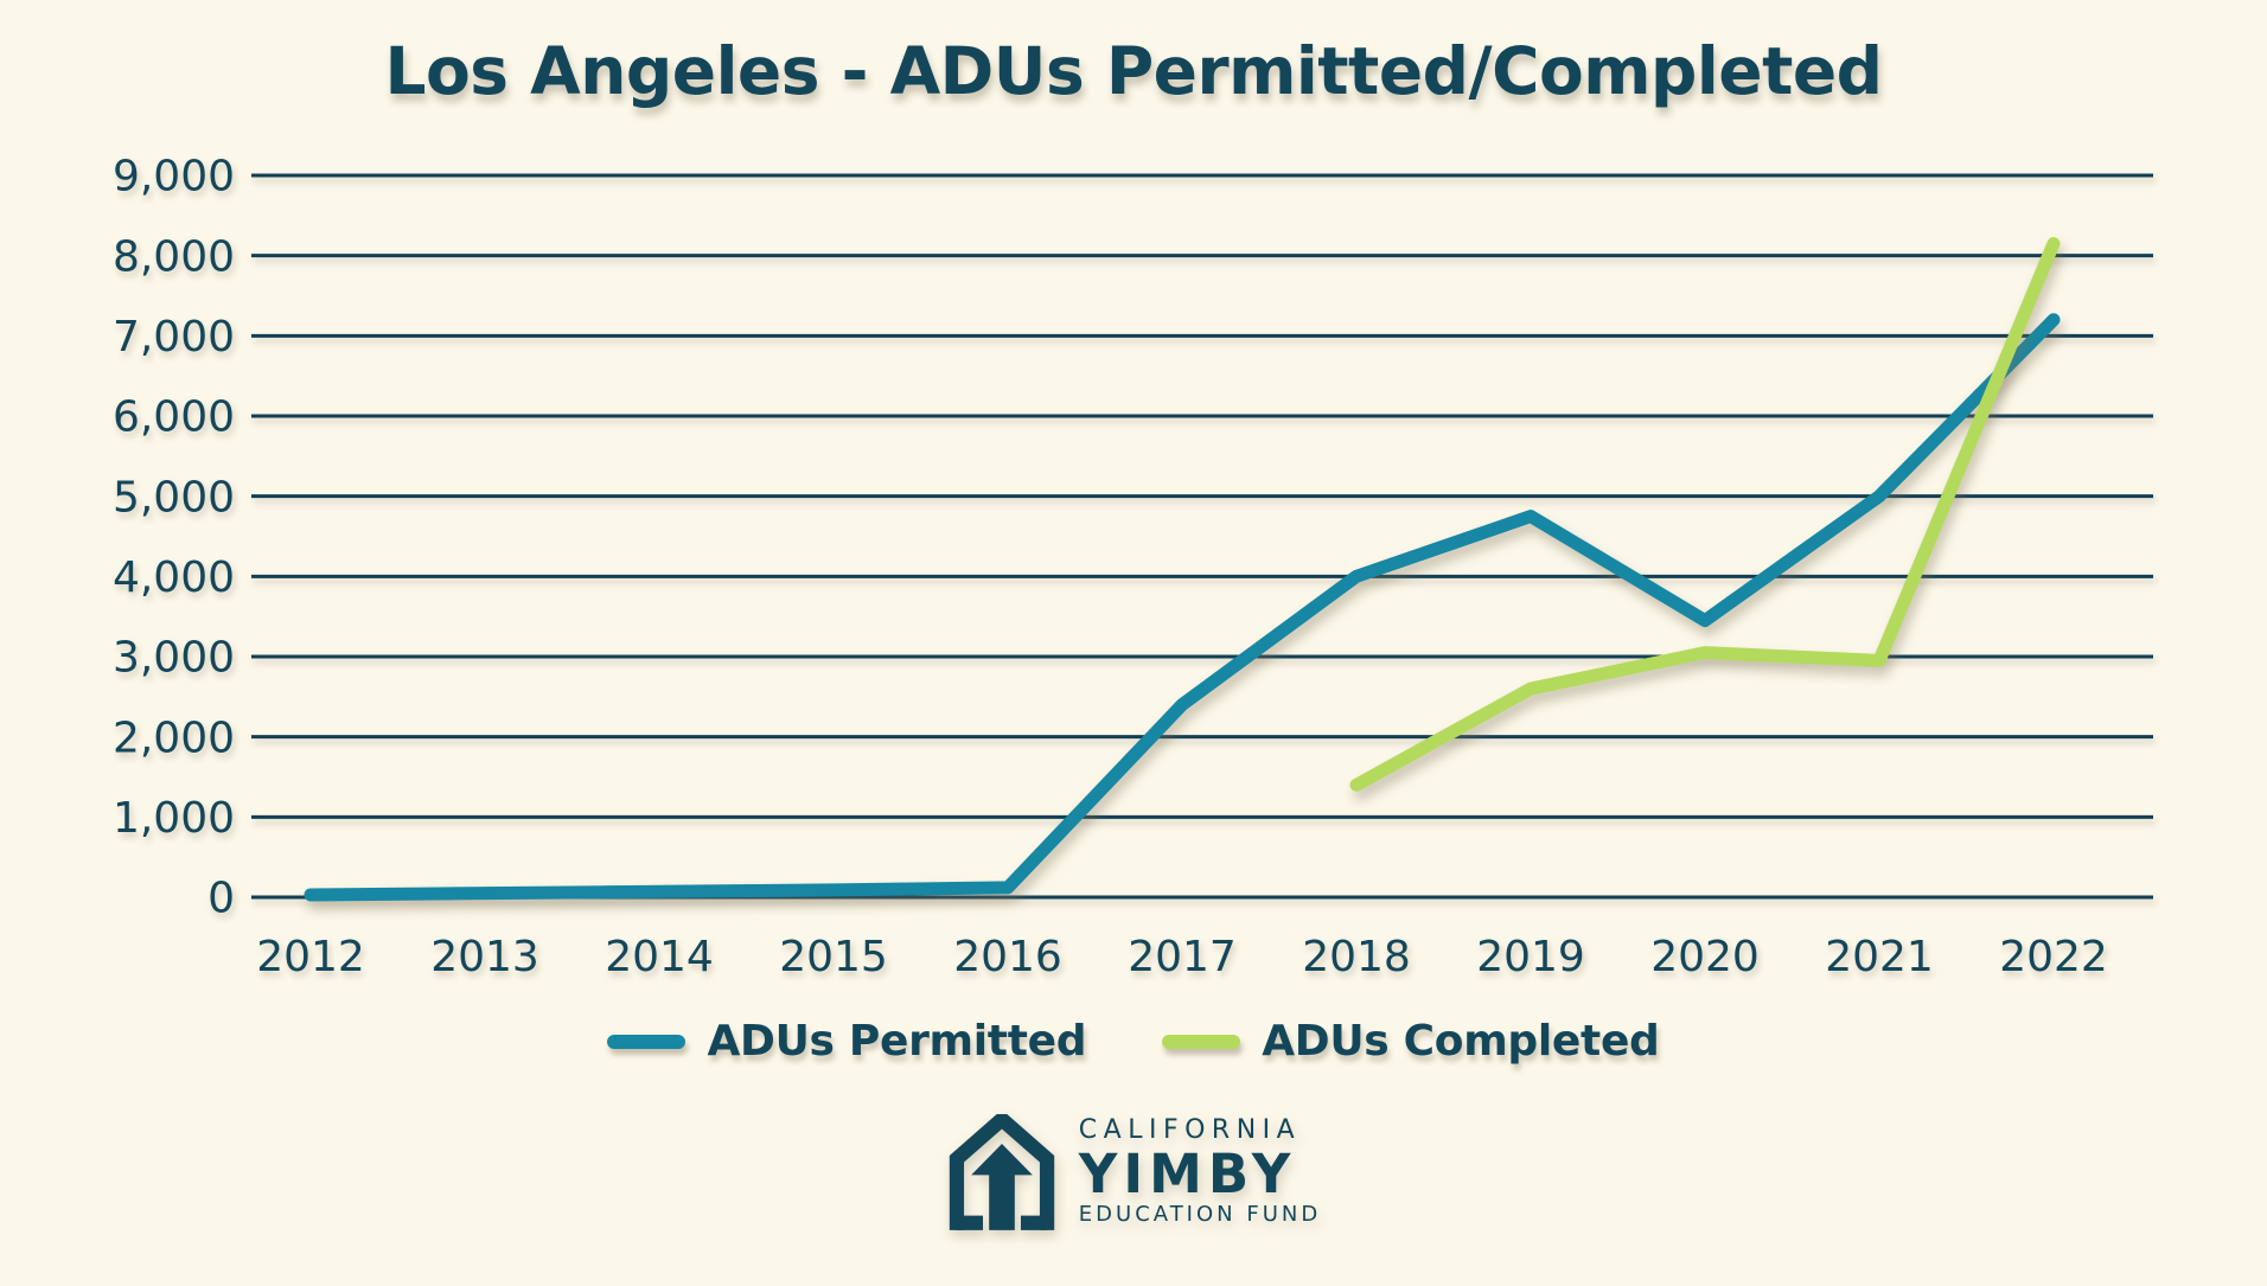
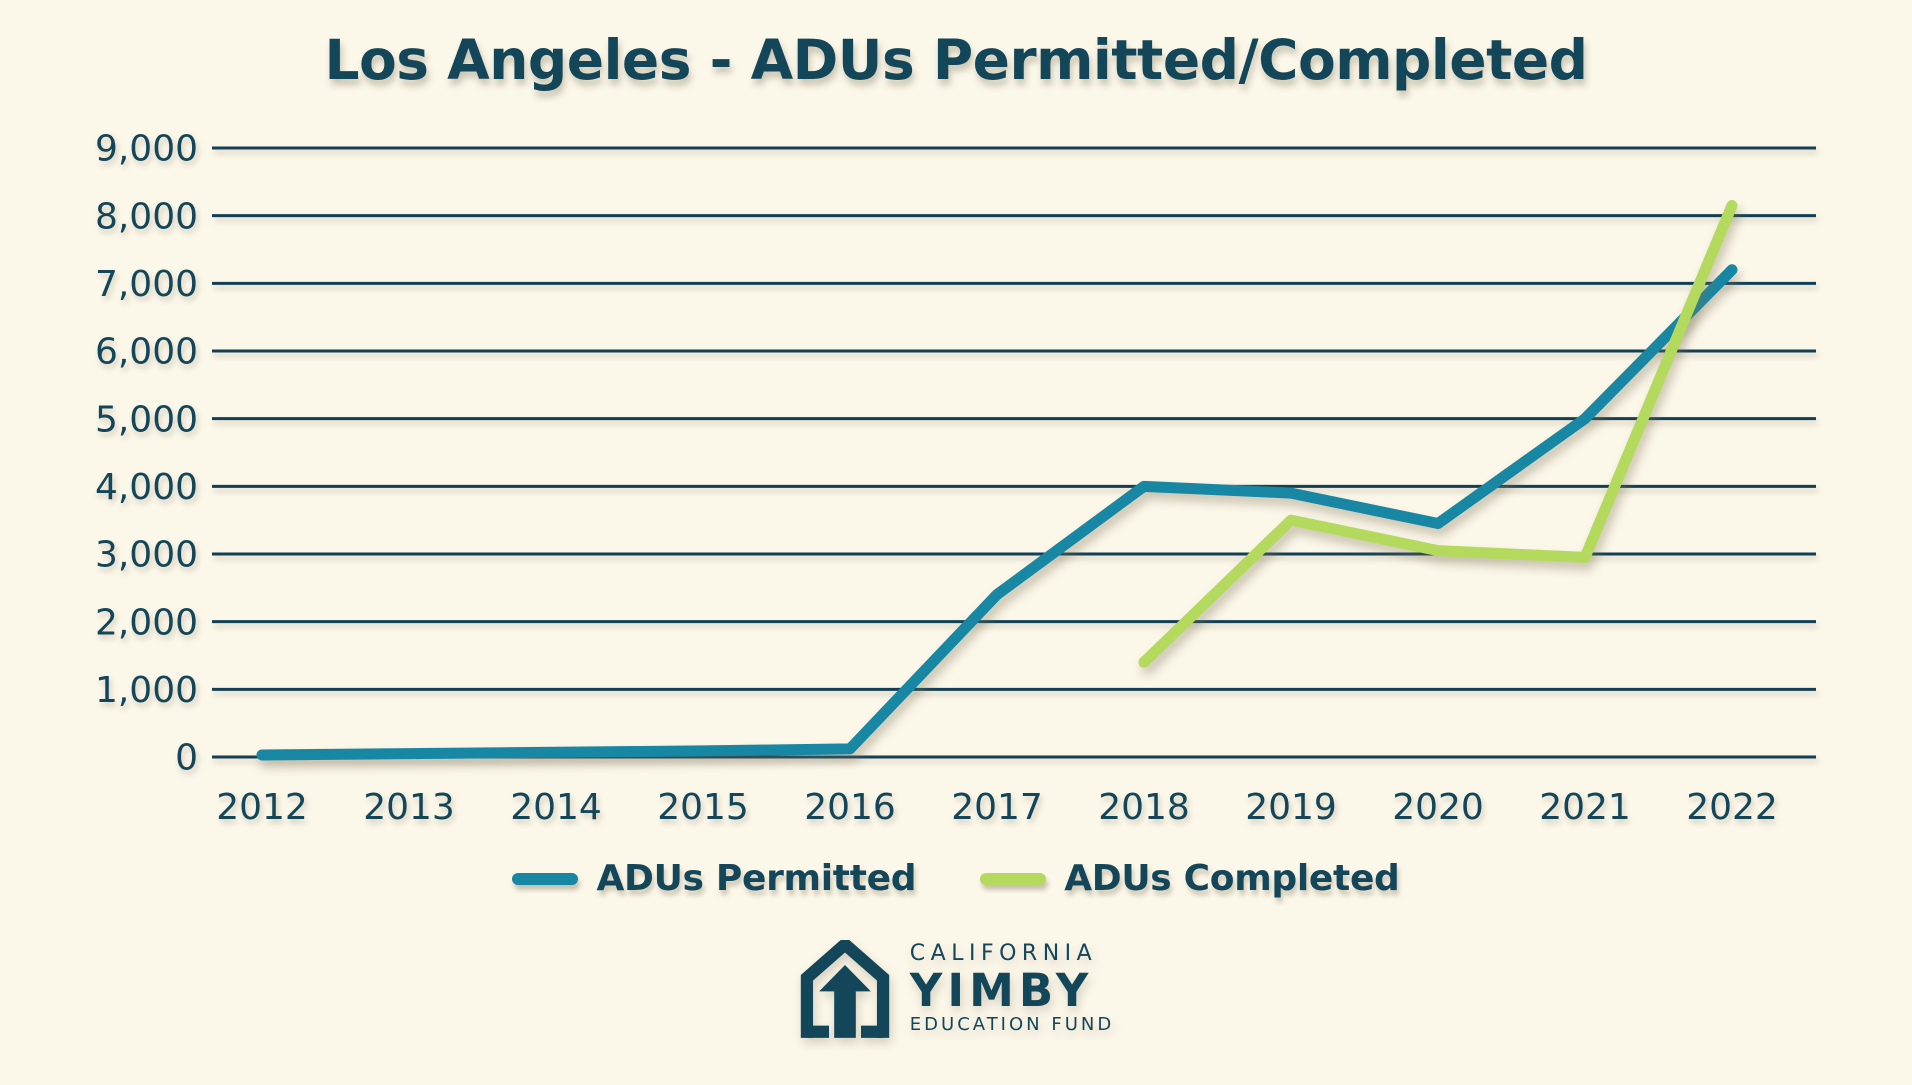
ADUs Permitted/2019: 4800 -> 3900
ADUs Completed/2019: 2600 -> 3500
